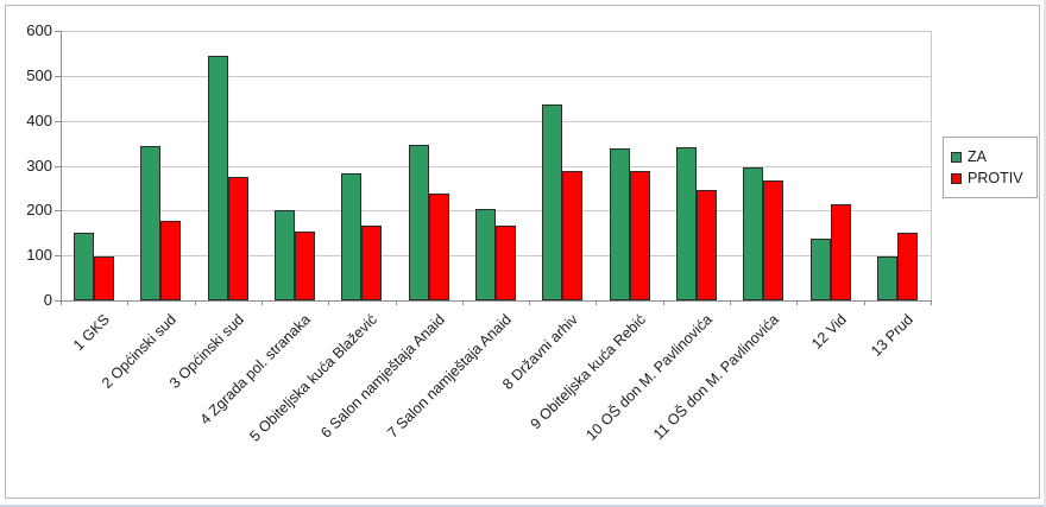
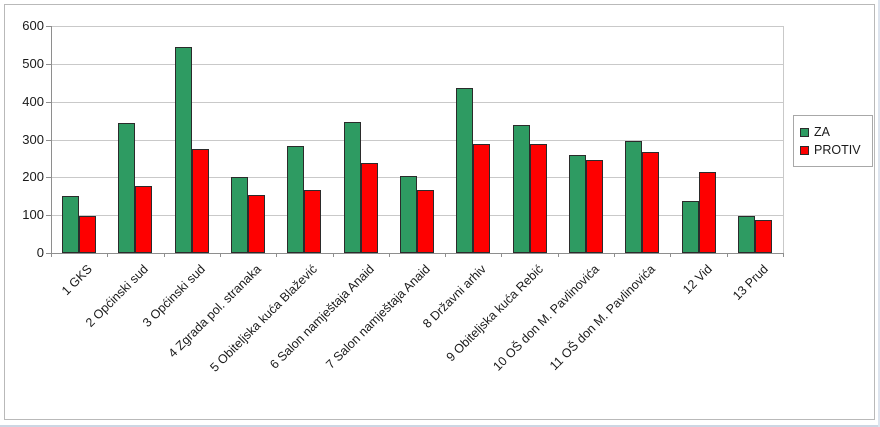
ZA/10 OŠ don M. Pavlinovića: 340 -> 260
PROTIV/13 Prud: 150 -> 90
